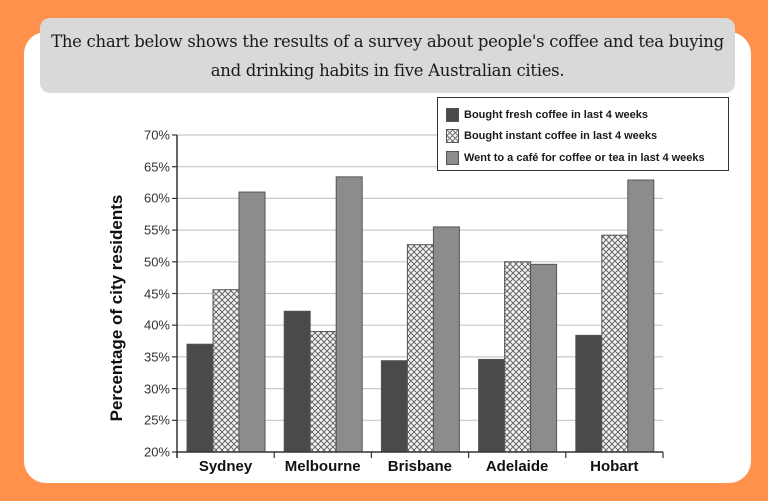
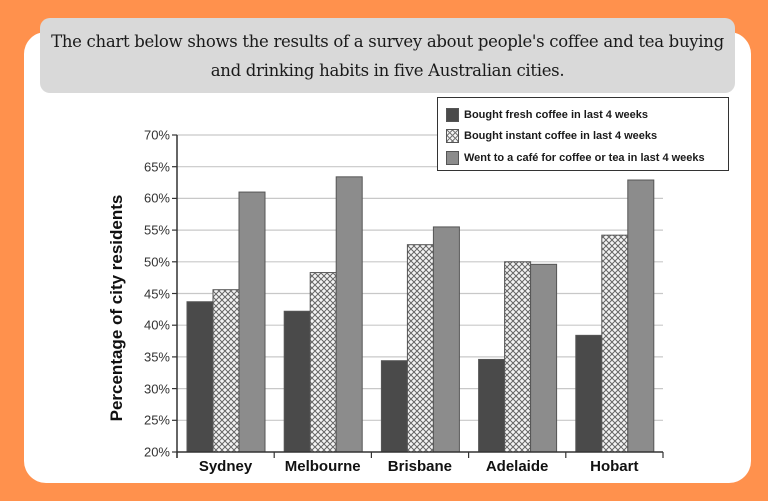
Bought fresh coffee in last 4 weeks/Sydney: 37% -> 44%
Bought instant coffee in last 4 weeks/Melbourne: 39% -> 48%
